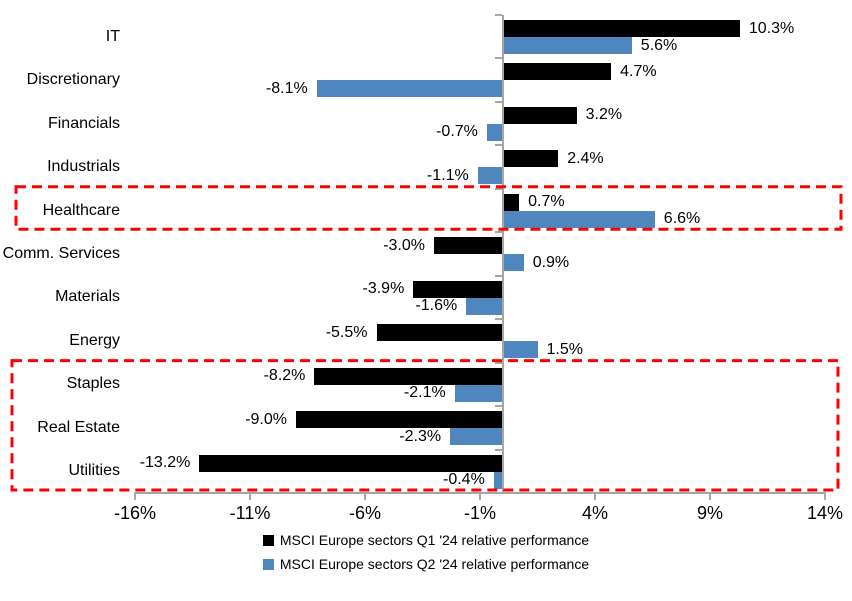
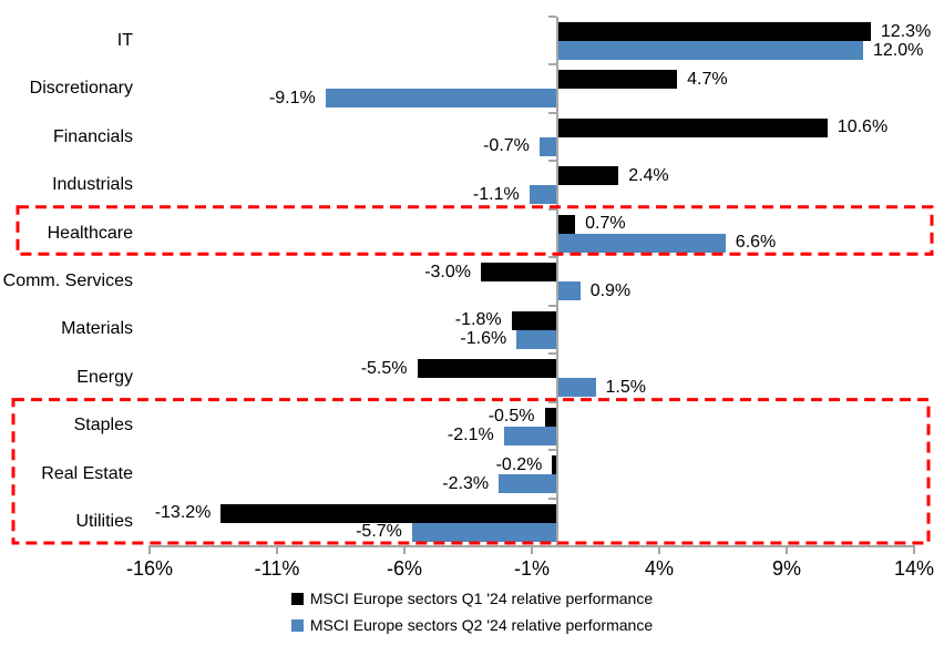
MSCI Europe sectors Q1 '24 relative performance/IT: 10.3% -> 12.3%
MSCI Europe sectors Q2 '24 relative performance/IT: 5.6% -> 12.0%
MSCI Europe sectors Q2 '24 relative performance/Discretionary: -8.1% -> -9.1%
MSCI Europe sectors Q1 '24 relative performance/Financials: 3.2% -> 10.6%
MSCI Europe sectors Q1 '24 relative performance/Materials: -3.9% -> -1.8%
MSCI Europe sectors Q1 '24 relative performance/Staples: -8.2% -> -0.5%
MSCI Europe sectors Q1 '24 relative performance/Real Estate: -9.0% -> -0.2%
MSCI Europe sectors Q2 '24 relative performance/Utilities: -0.4% -> -5.7%
